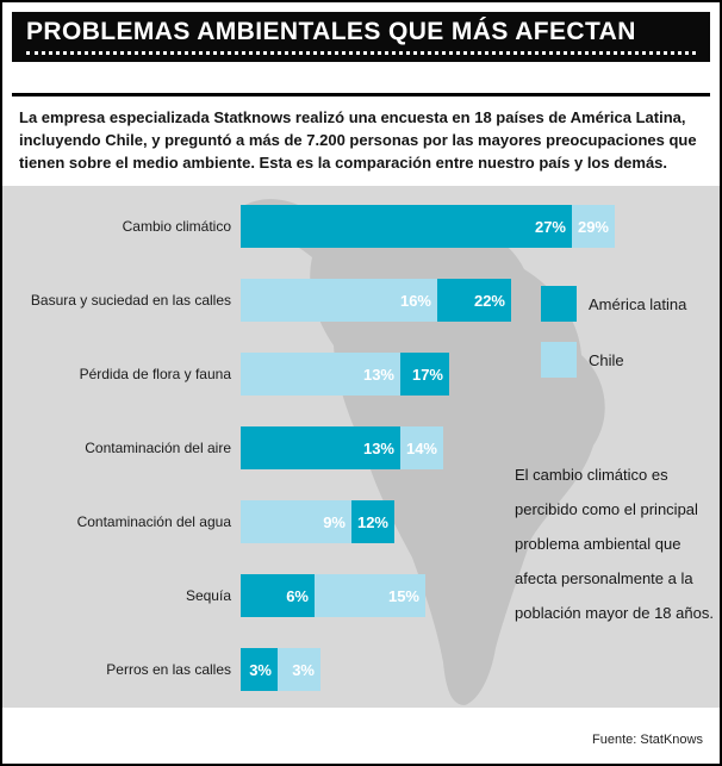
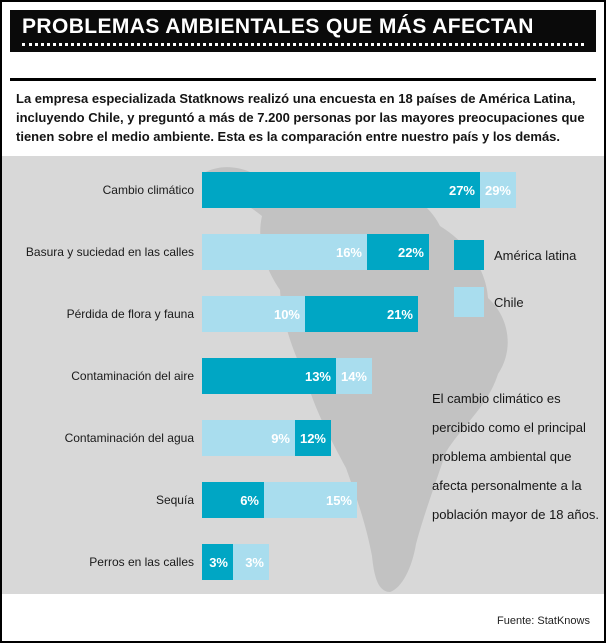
América latina/Pérdida de flora y fauna: 17% -> 21%
Chile/Pérdida de flora y fauna: 13% -> 10%
